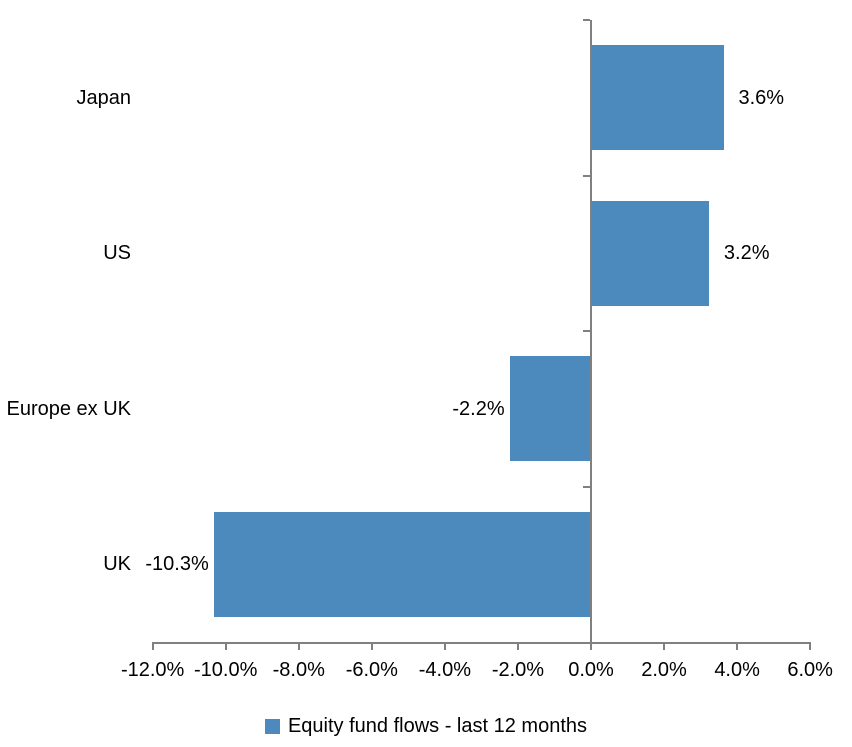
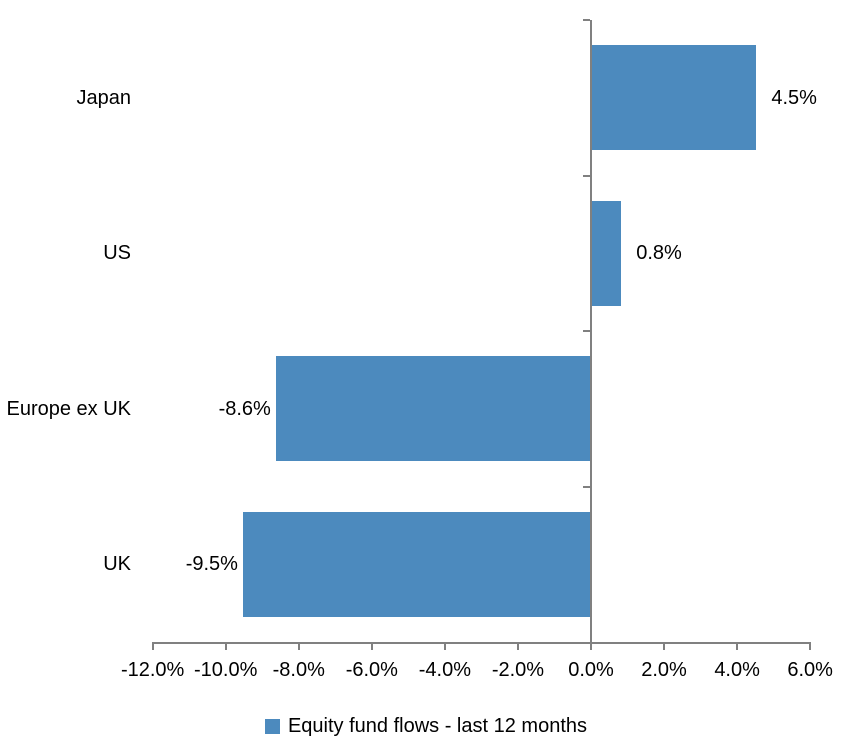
Japan: 3.6% -> 4.5%
US: 3.2% -> 0.8%
Europe ex UK: -2.2% -> -8.6%
UK: -10.3% -> -9.5%
